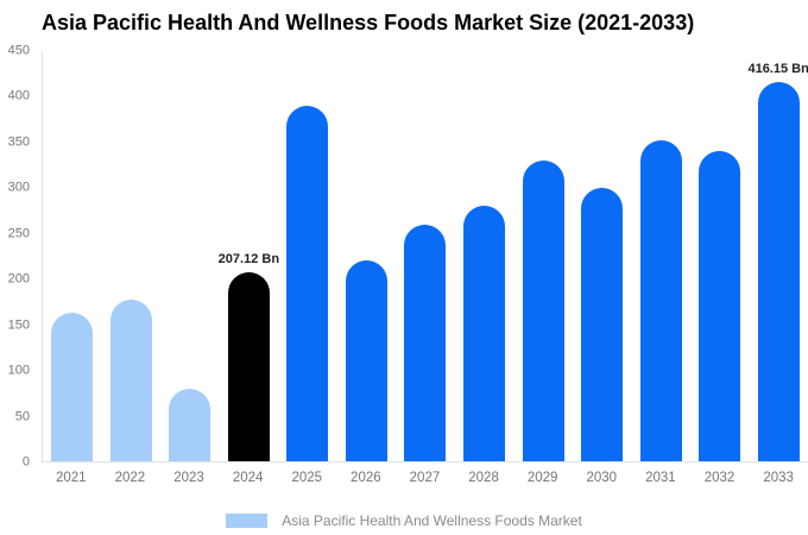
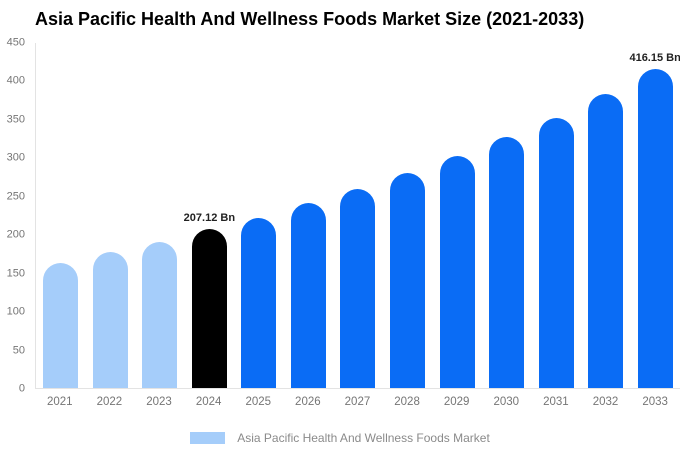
2023: 80 -> 190
2025: 390 -> 220
2026: 220 -> 240
2029: 330 -> 300
2030: 300 -> 330
2032: 340 -> 380
